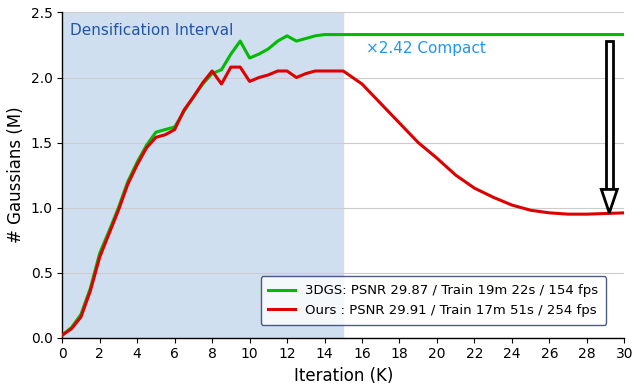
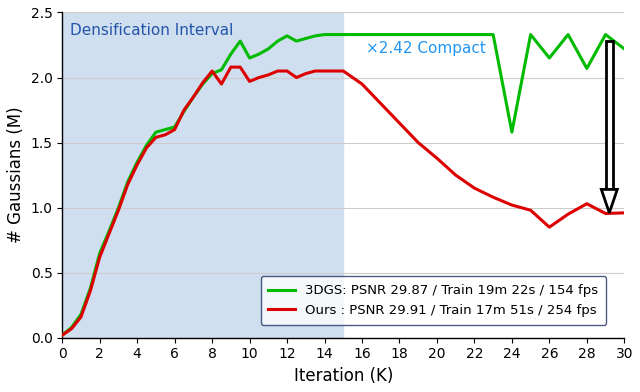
3DGS: PSNR 29.87 / Train 19m 22s / 154 fps/24: 2.33 -> 1.58
3DGS: PSNR 29.87 / Train 19m 22s / 154 fps/26: 2.33 -> 2.15
Ours : PSNR 29.91 / Train 17m 51s / 254 fps/26: 0.96 -> 0.85
3DGS: PSNR 29.87 / Train 19m 22s / 154 fps/28: 2.33 -> 2.07
Ours : PSNR 29.91 / Train 17m 51s / 254 fps/28: 0.95 -> 1.03
3DGS: PSNR 29.87 / Train 19m 22s / 154 fps/30: 2.33 -> 2.22
